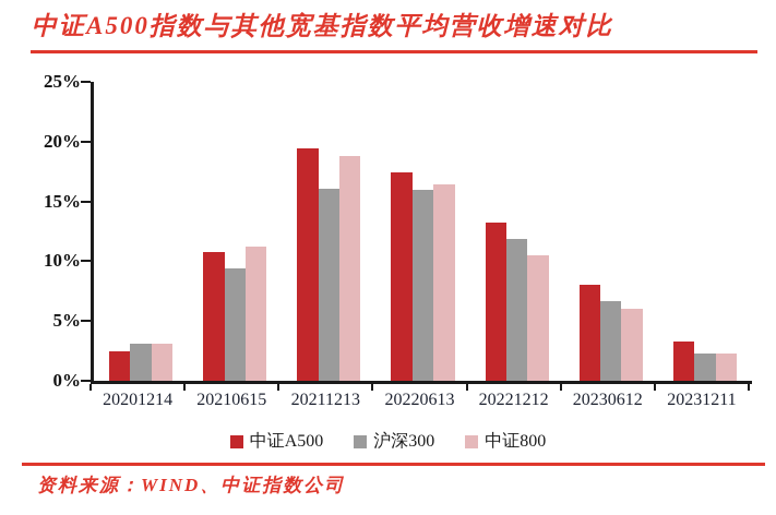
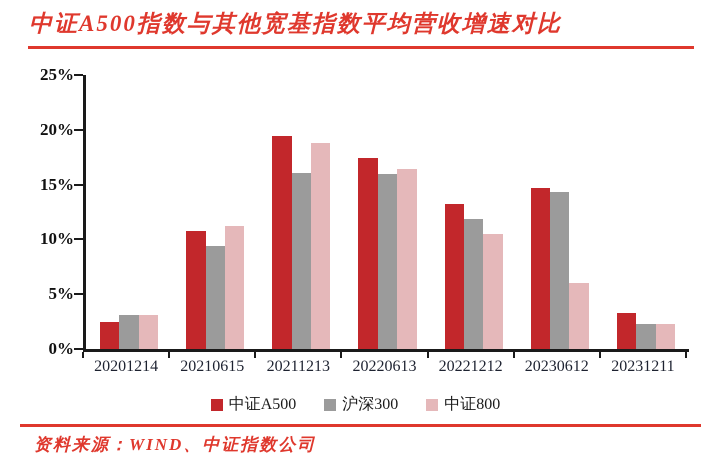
中证A500/20230612: 8.0% -> 14.7%
沪深300/20230612: 6.7% -> 14.3%
